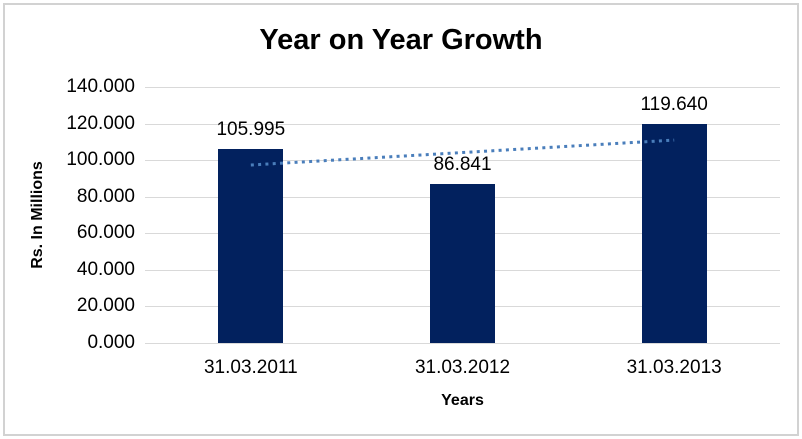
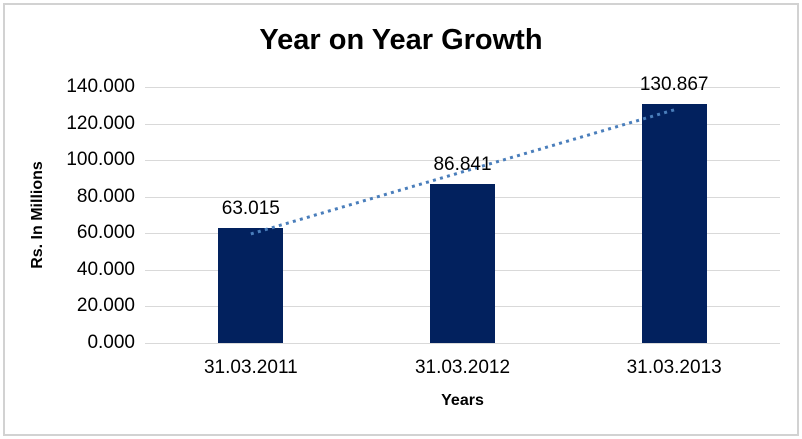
31.03.2011: 105.995 -> 63.015
31.03.2013: 119.640 -> 130.867
